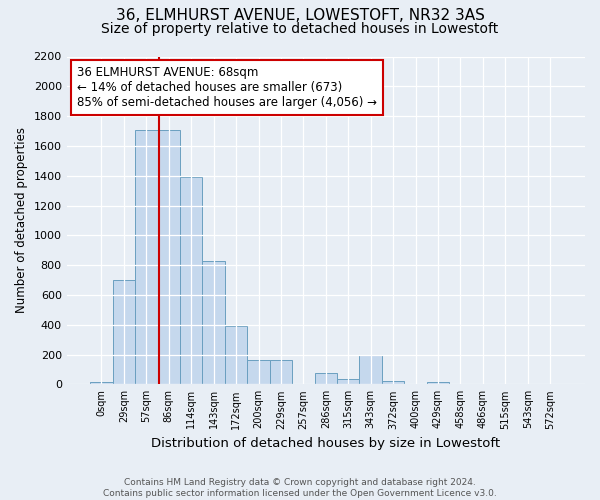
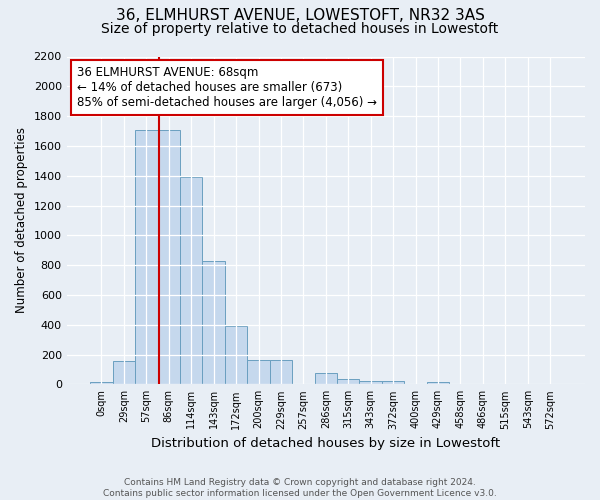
29sqm: 700 -> 160
343sqm: 200 -> 20
